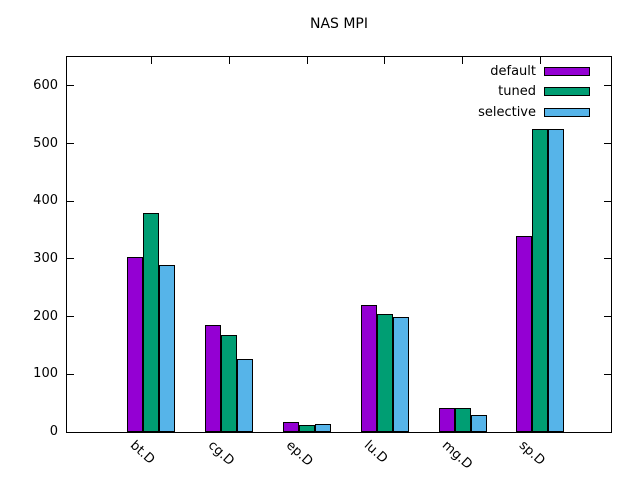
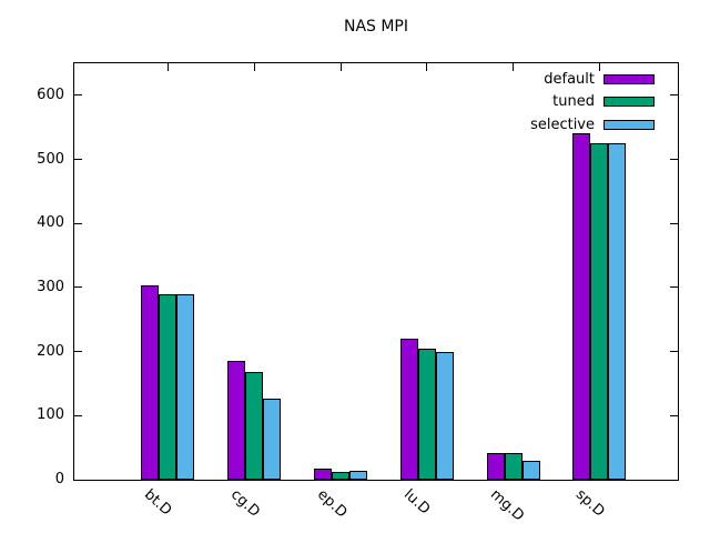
tuned/bt.D: 380 -> 290
default/sp.D: 340 -> 540
